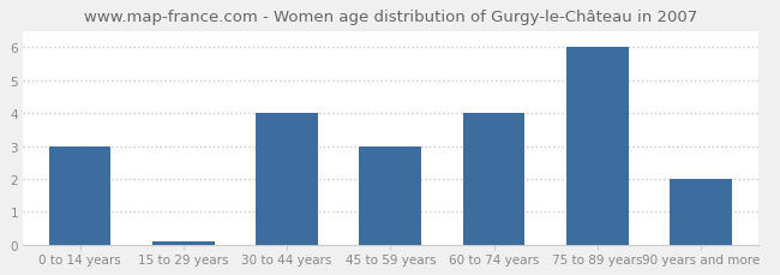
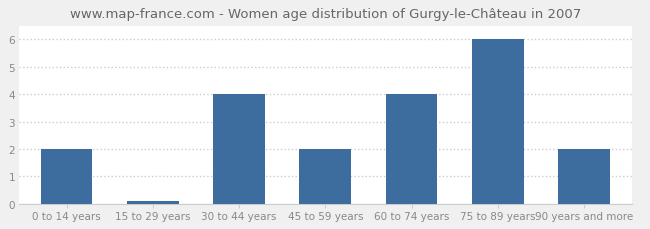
0 to 14 years: 3.0 -> 2.0
45 to 59 years: 3.0 -> 2.0
